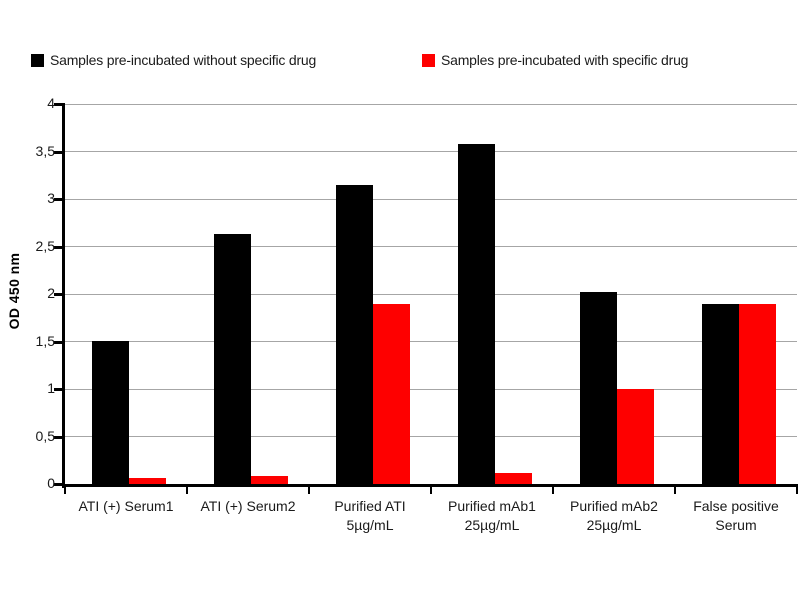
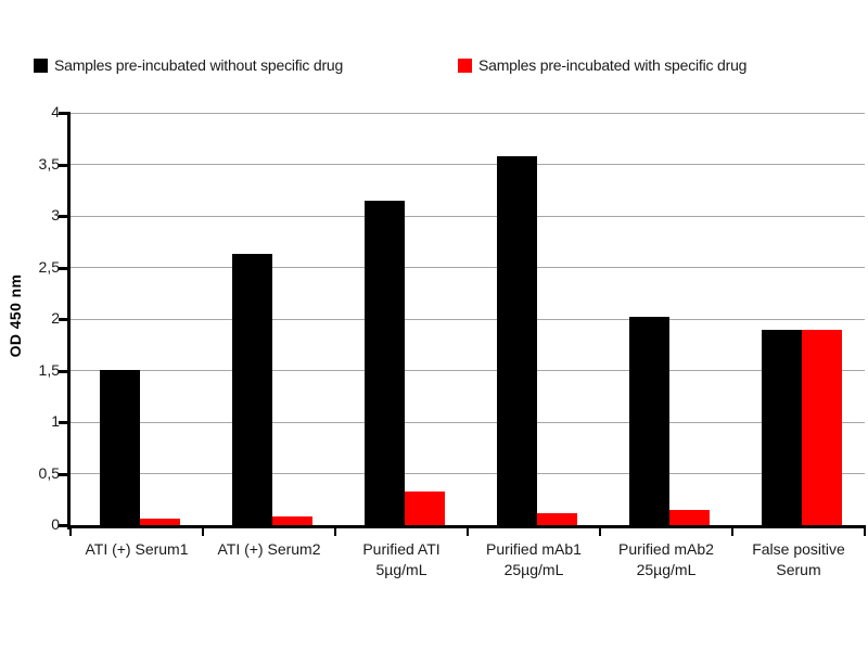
Samples pre-incubated with specific drug/Purified ATI 5µg/mL: 1.9 -> 0.3
Samples pre-incubated with specific drug/Purified mAb2 25µg/mL: 1.0 -> 0.1
